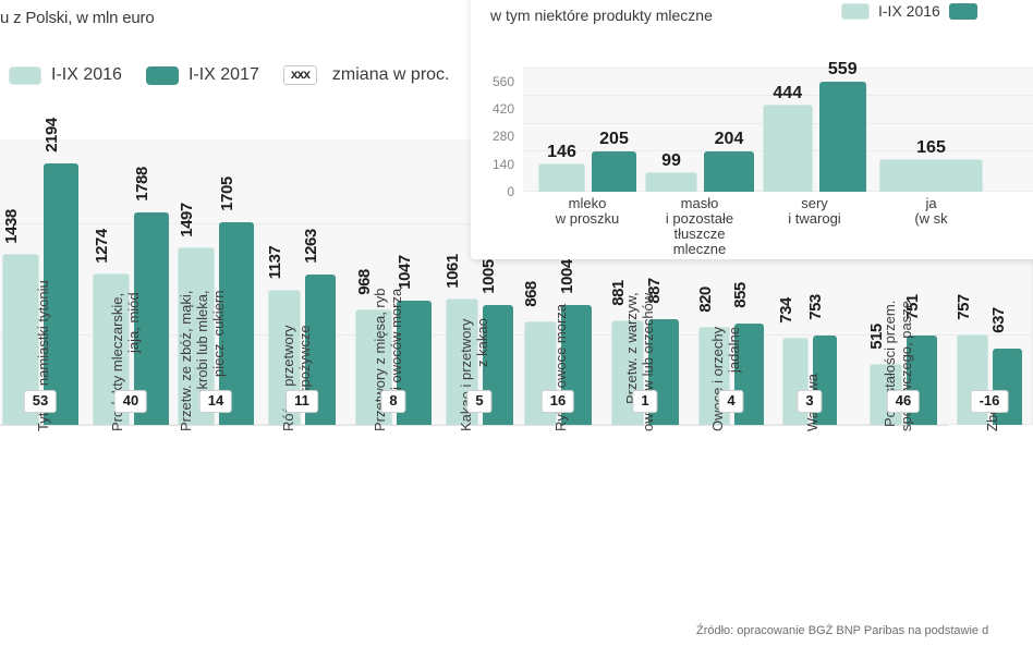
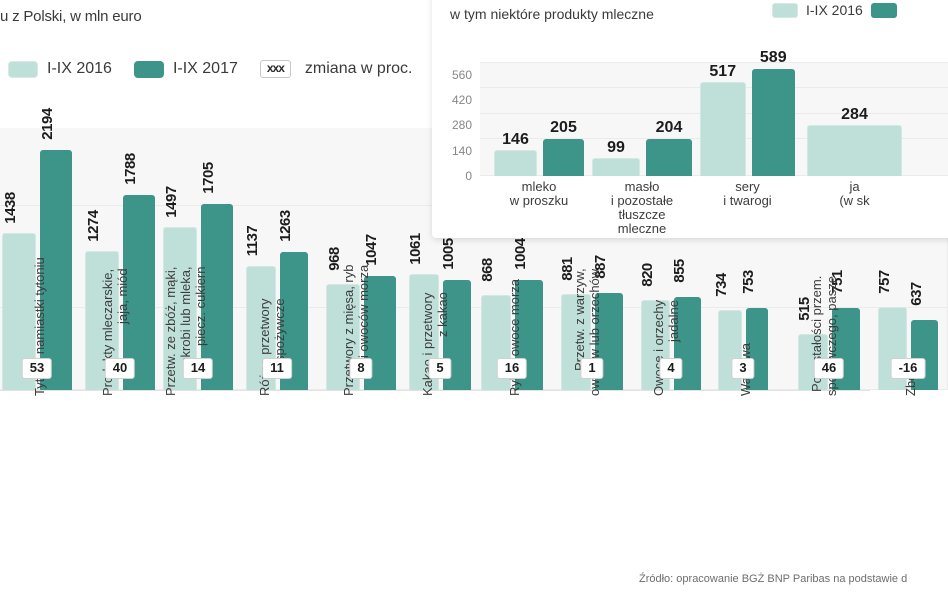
w tym niektóre produkty mleczne/I-IX 2016/sery i twarogi: 444 -> 517
w tym niektóre produkty mleczne/I-IX 2017/sery i twarogi: 559 -> 589
w tym niektóre produkty mleczne/I-IX 2016/ja (w sk: 165 -> 284
